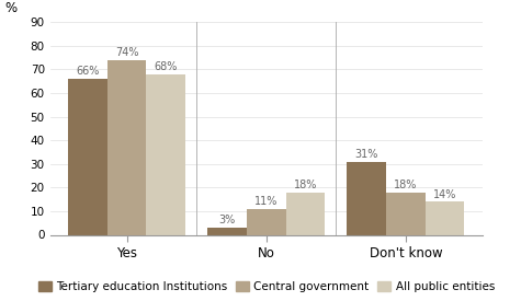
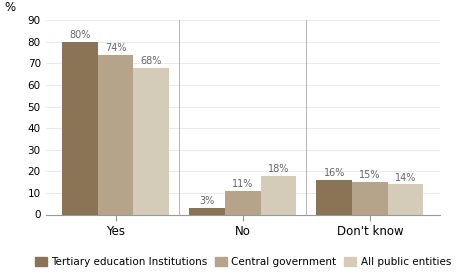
Tertiary education Institutions/Yes: 66% -> 80%
Tertiary education Institutions/Don't know: 31% -> 16%
Central government/Don't know: 18% -> 15%
